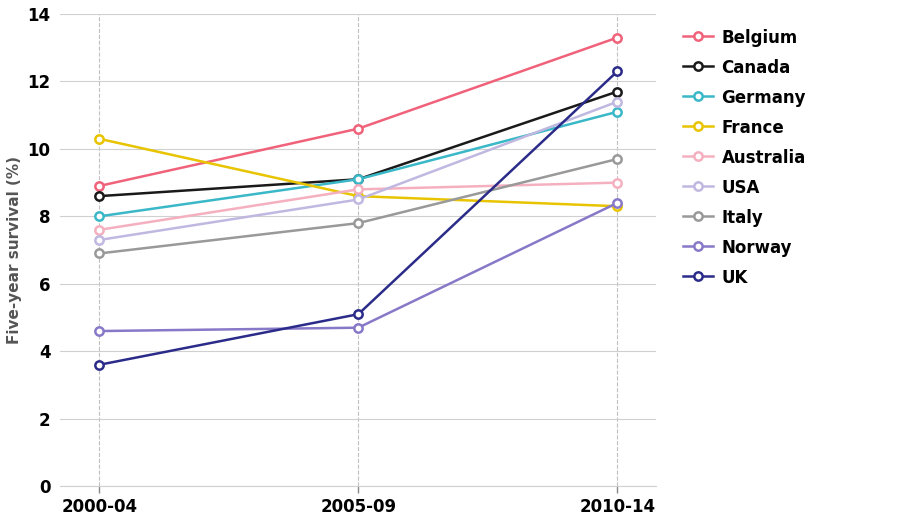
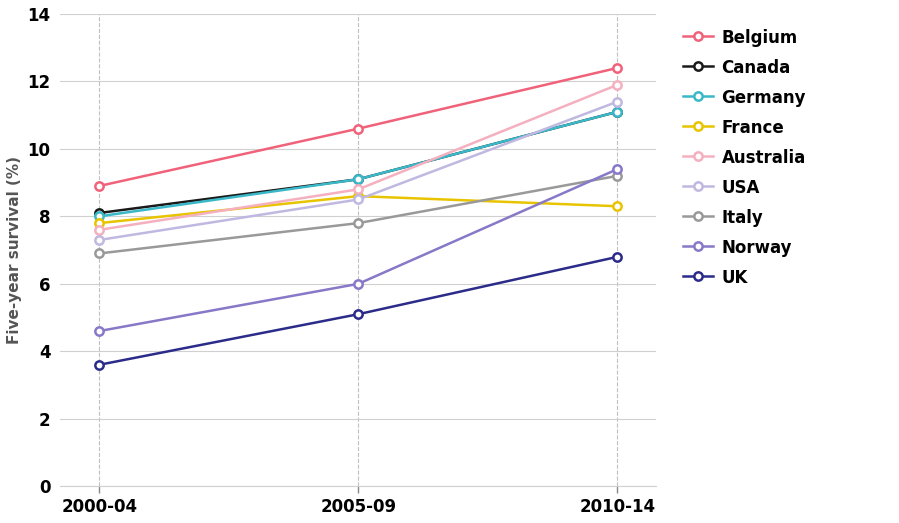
Canada/2000-04: 8.6 -> 8.1
France/2000-04: 10.3 -> 7.8
Norway/2005-09: 4.7 -> 6.0
Belgium/2010-14: 13.3 -> 12.4
Canada/2010-14: 11.7 -> 11.1
Australia/2010-14: 9.0 -> 11.9
Italy/2010-14: 9.7 -> 9.2
Norway/2010-14: 8.4 -> 9.4
UK/2010-14: 12.3 -> 6.8
